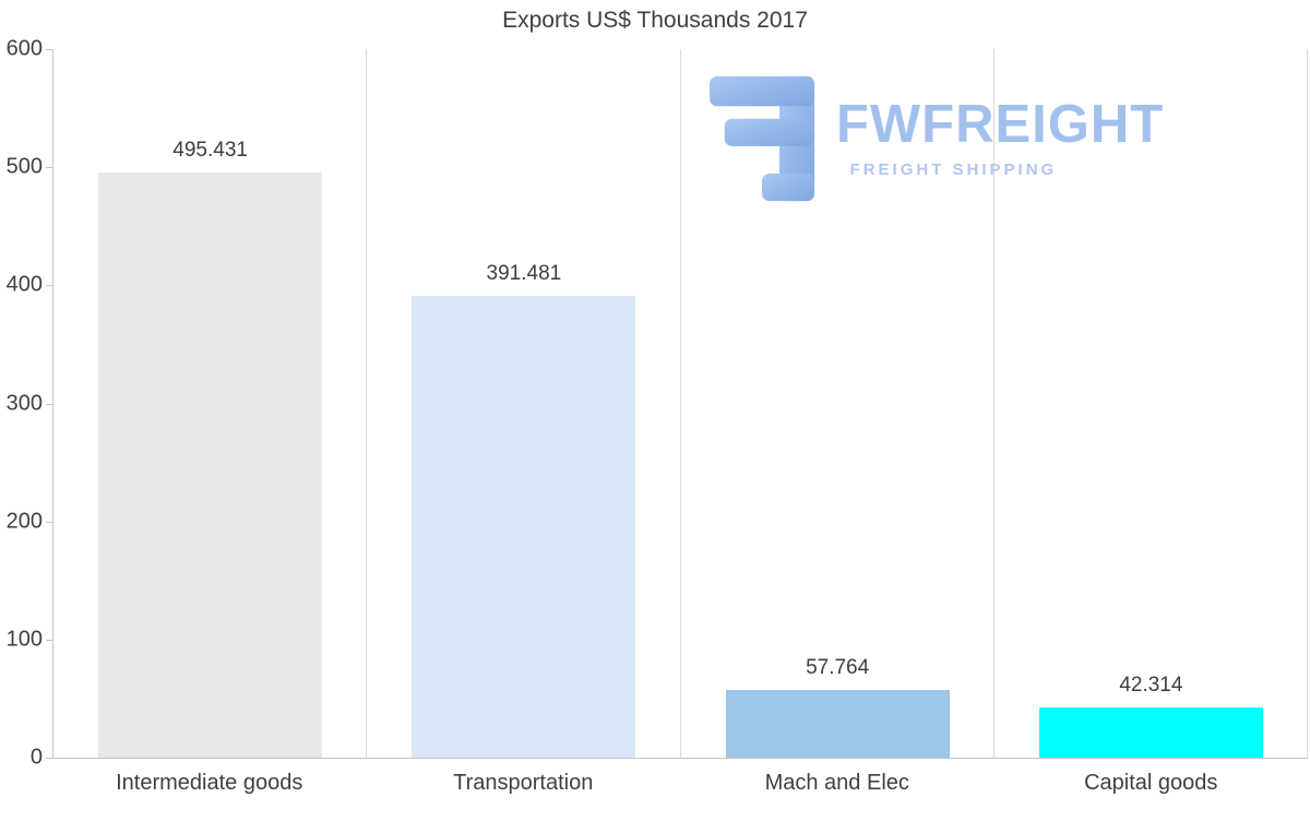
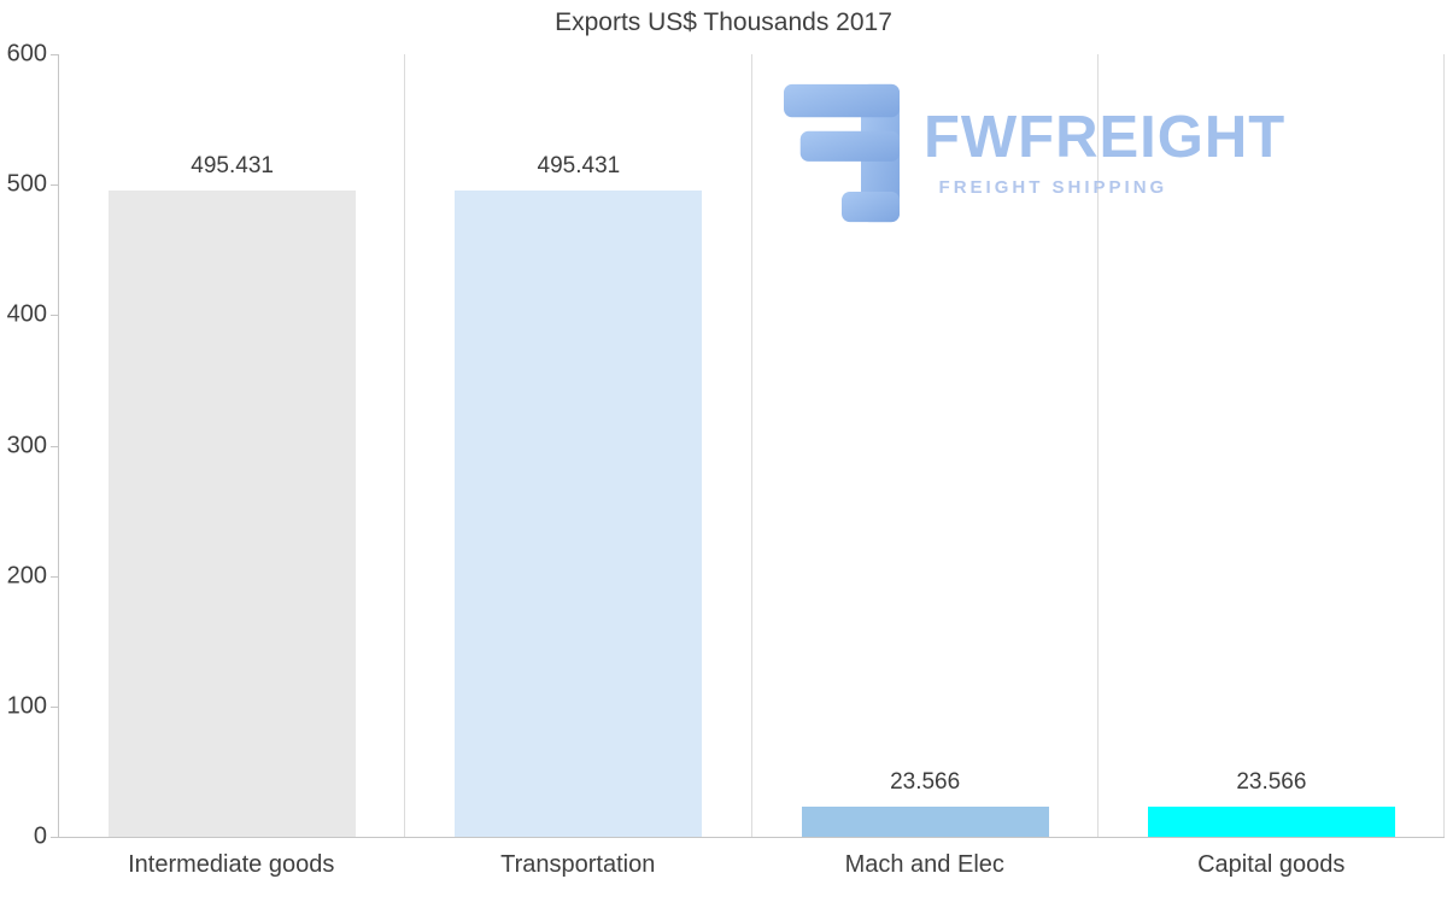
Transportation: 391.481 -> 495.431
Mach and Elec: 57.764 -> 23.566
Capital goods: 42.314 -> 23.566
